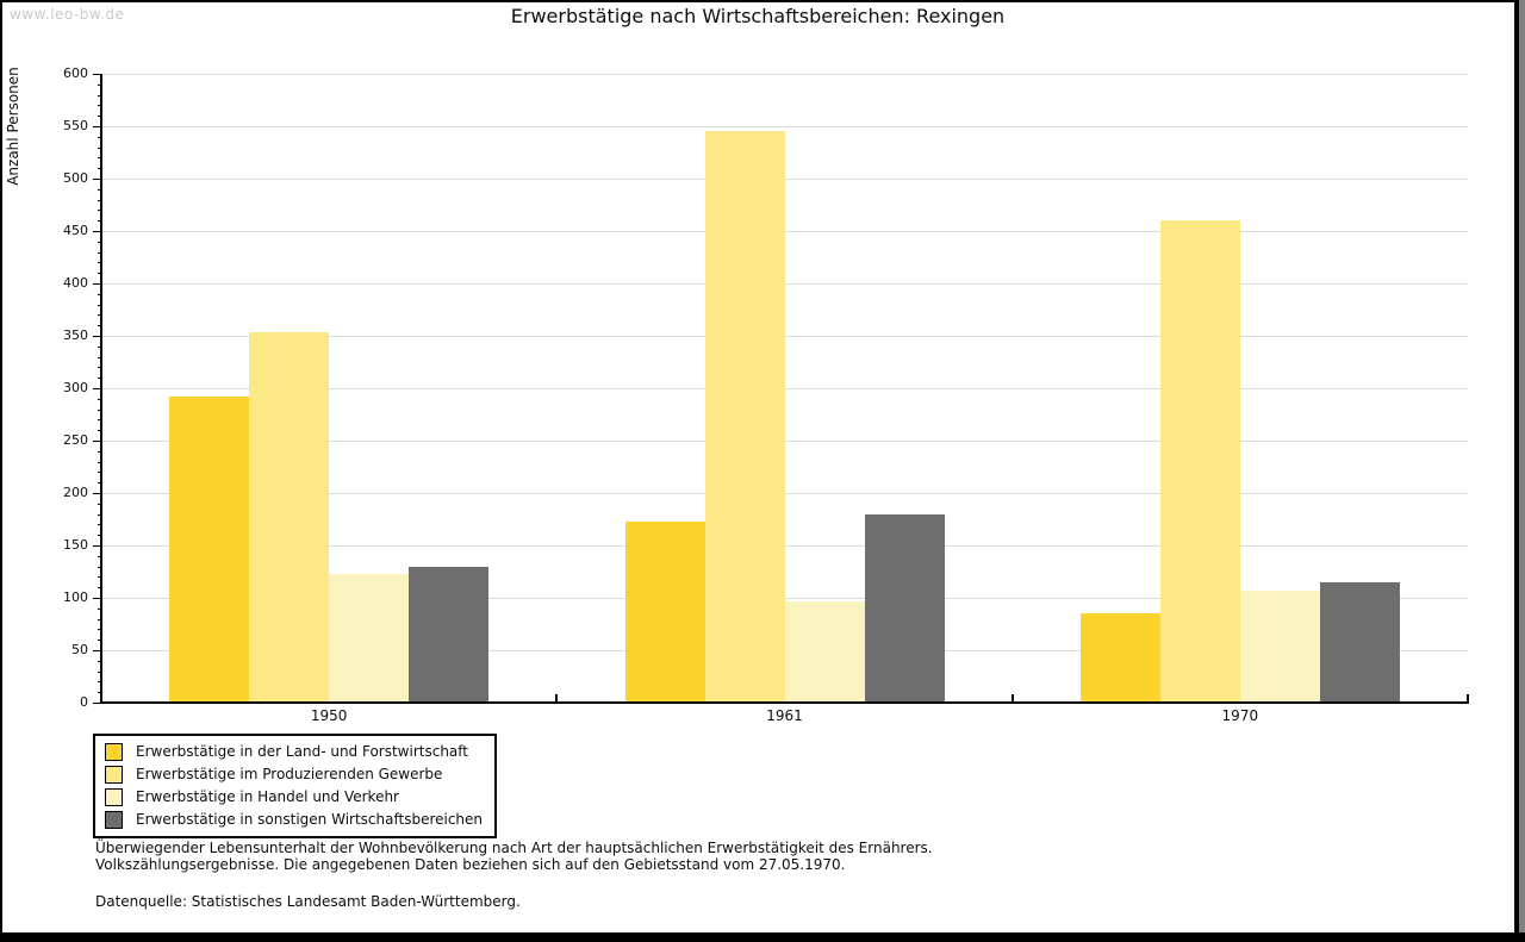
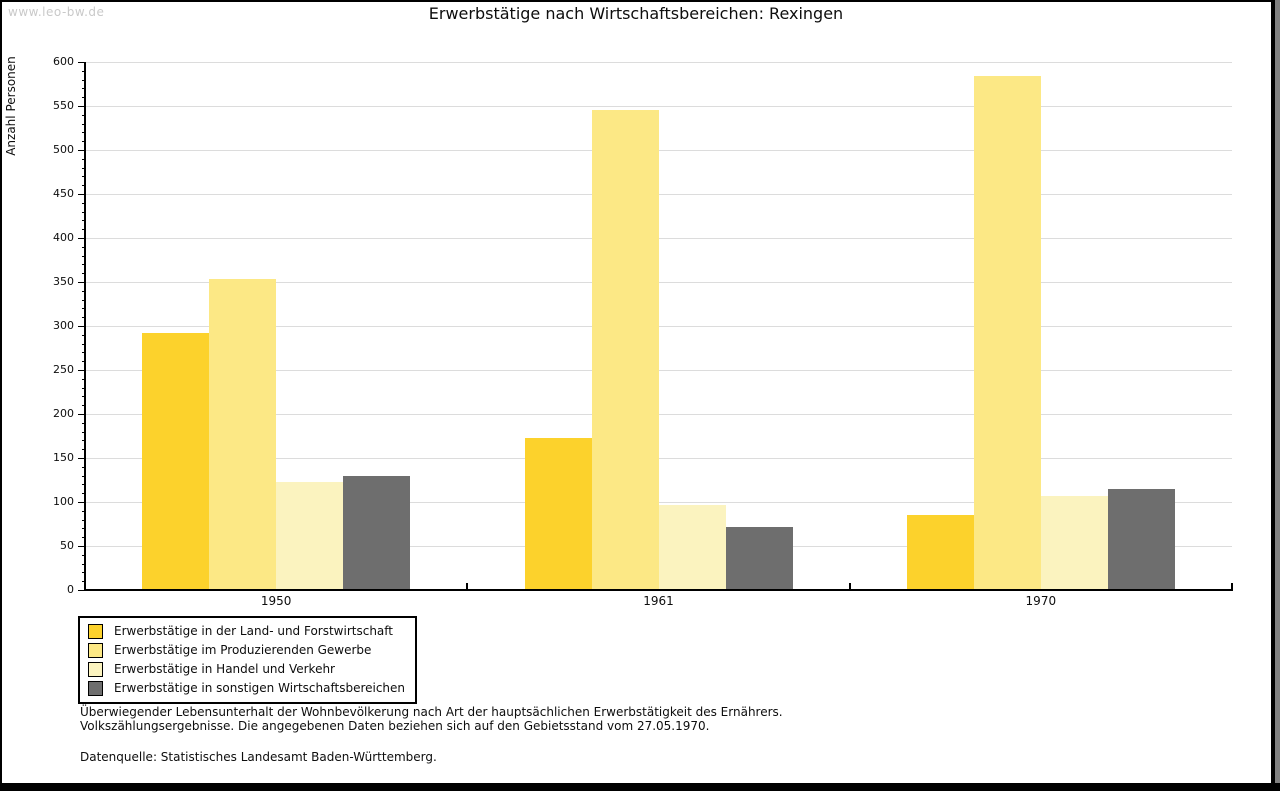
Erwerbstätige in sonstigen Wirtschaftsbereichen/1961: 180 -> 70
Erwerbstätige im Produzierenden Gewerbe/1970: 460 -> 580
